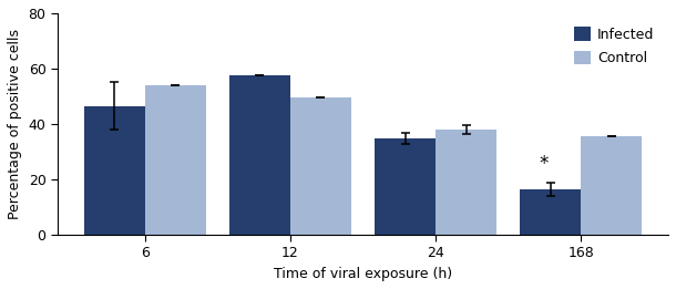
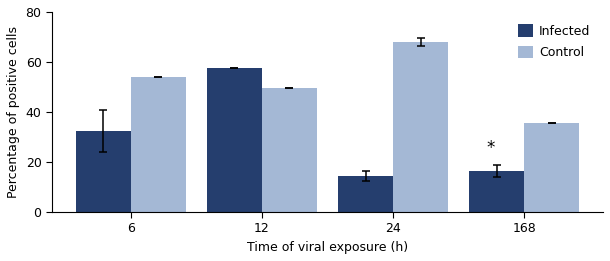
Infected/6: 46.5 -> 32.5
Infected/24: 35.0 -> 14.5
Control/24: 38.0 -> 68.0
